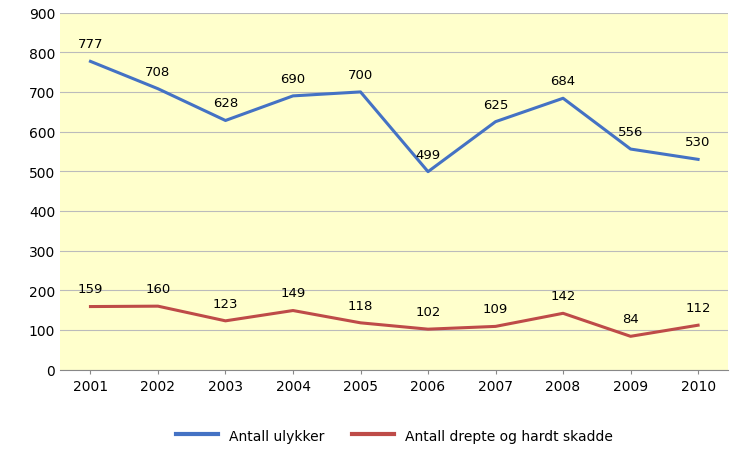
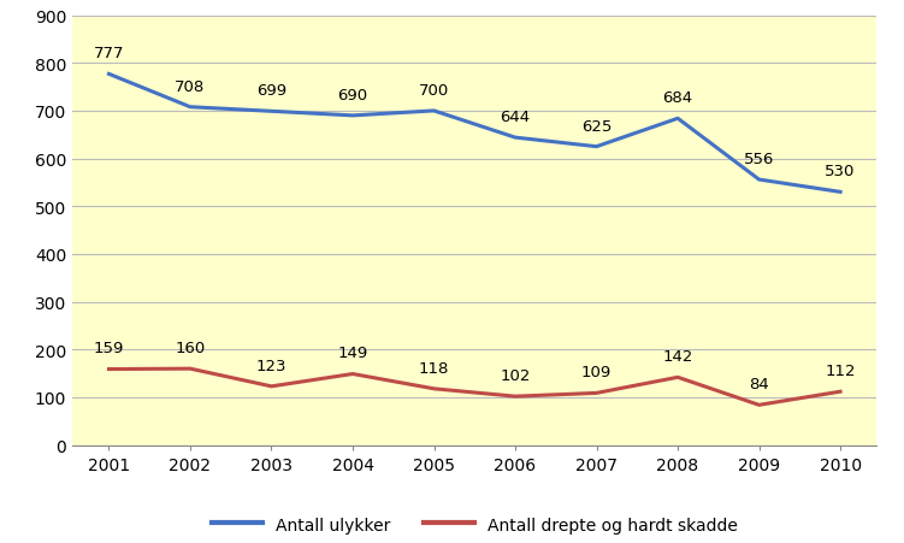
Antall ulykker/2003: 628 -> 699
Antall ulykker/2006: 499 -> 644
